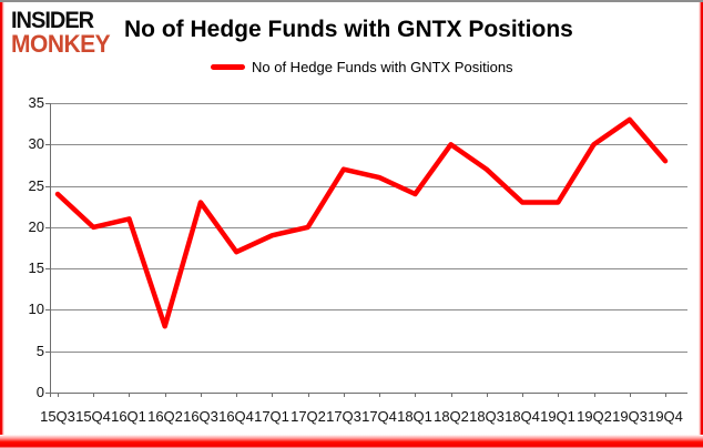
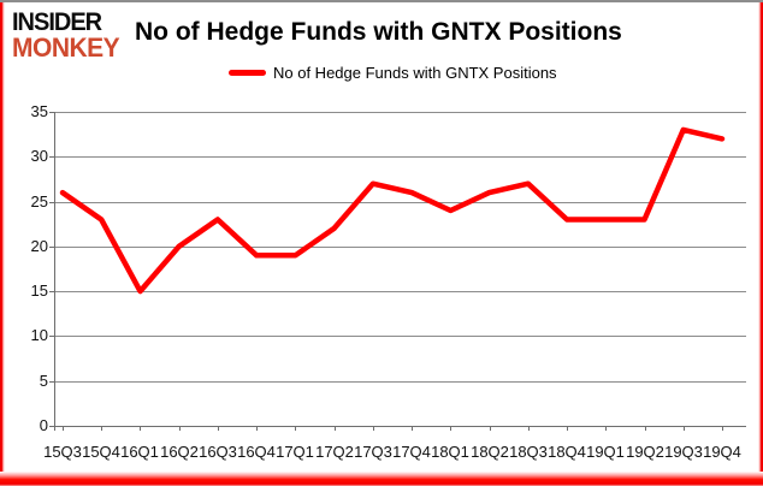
15Q3: 24 -> 26
15Q4: 20 -> 23
16Q1: 21 -> 15
16Q2: 8 -> 20
16Q4: 17 -> 19
17Q2: 20 -> 22
18Q2: 30 -> 26
19Q2: 30 -> 23
19Q4: 28 -> 32
